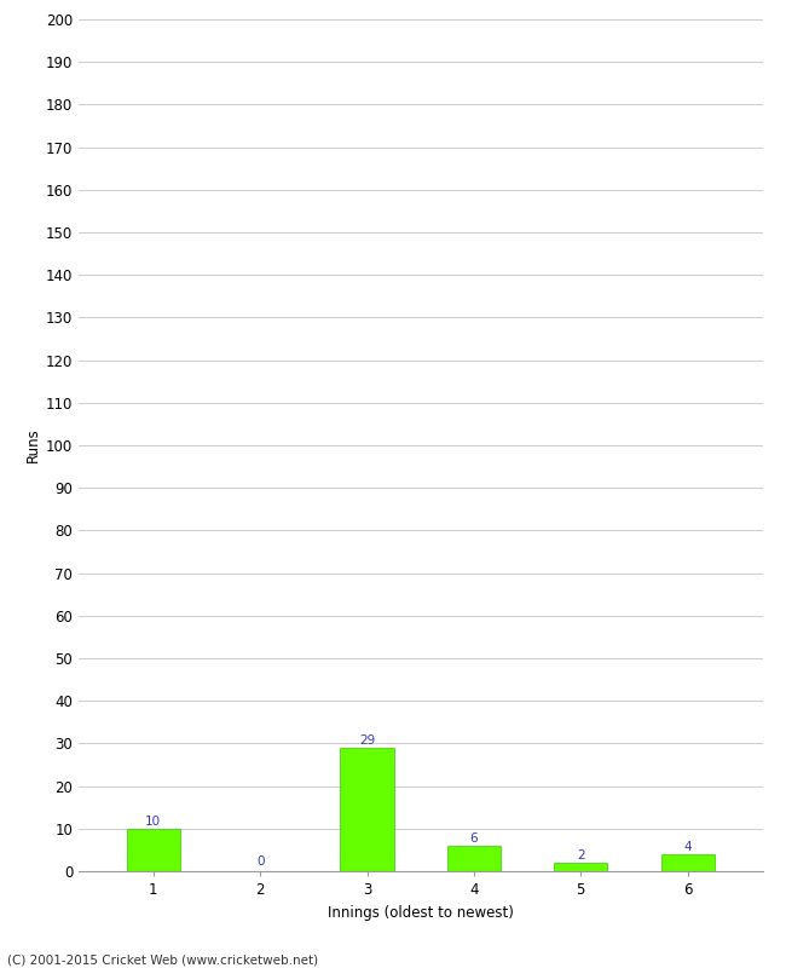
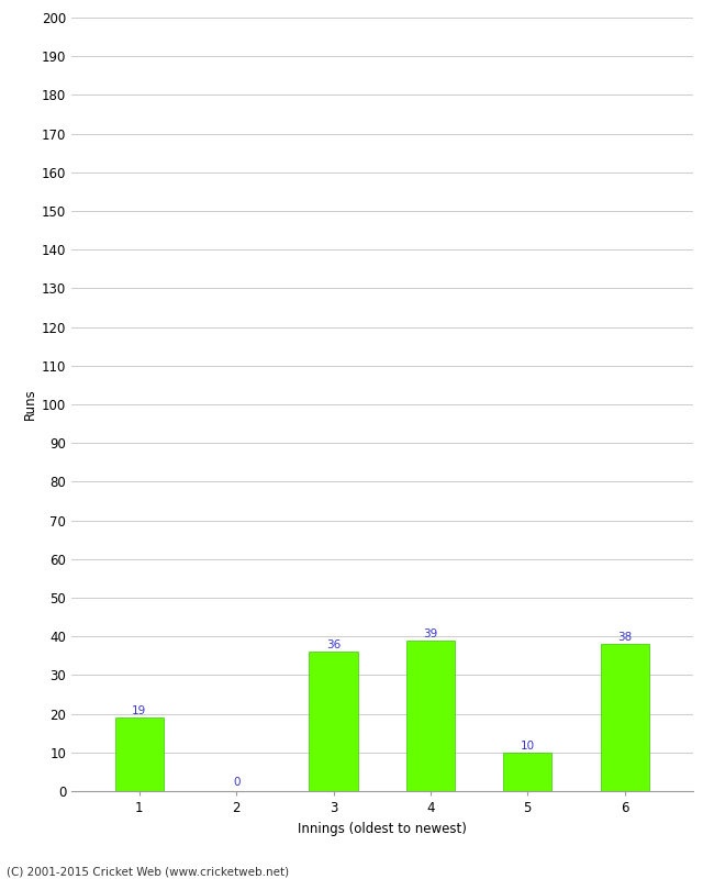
1: 10 -> 19
3: 29 -> 36
4: 6 -> 39
5: 2 -> 10
6: 4 -> 38
